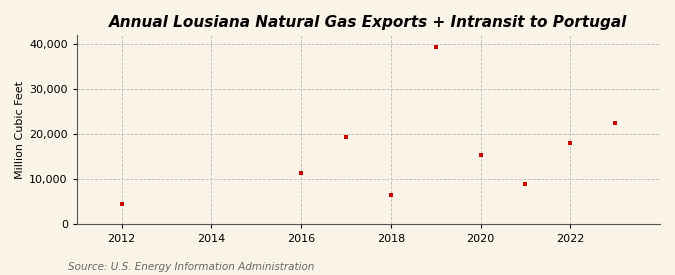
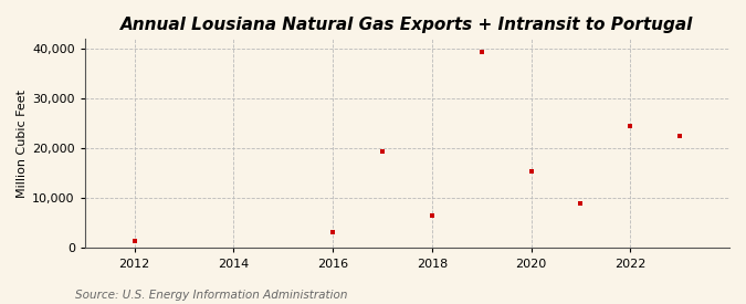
2012: 4,500 -> 1,500
2016: 11,500 -> 3,200
2022: 18,000 -> 24,500
